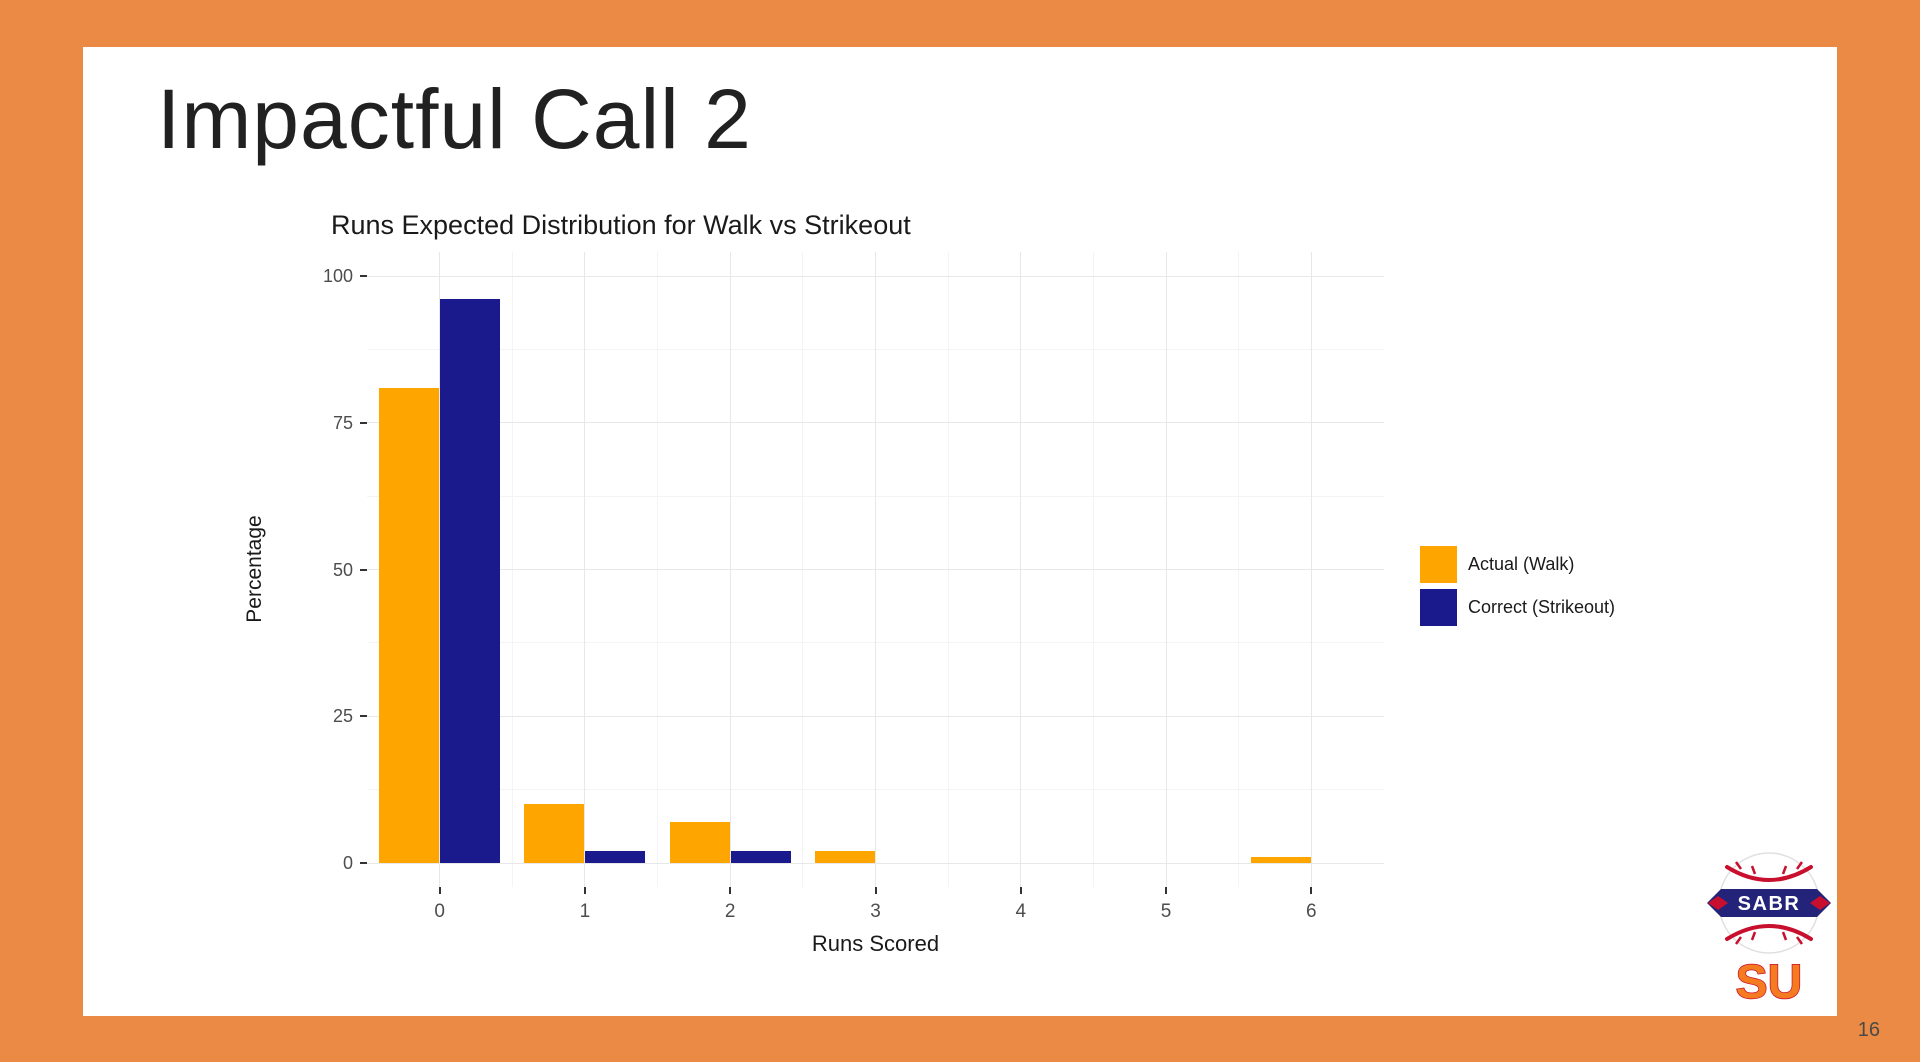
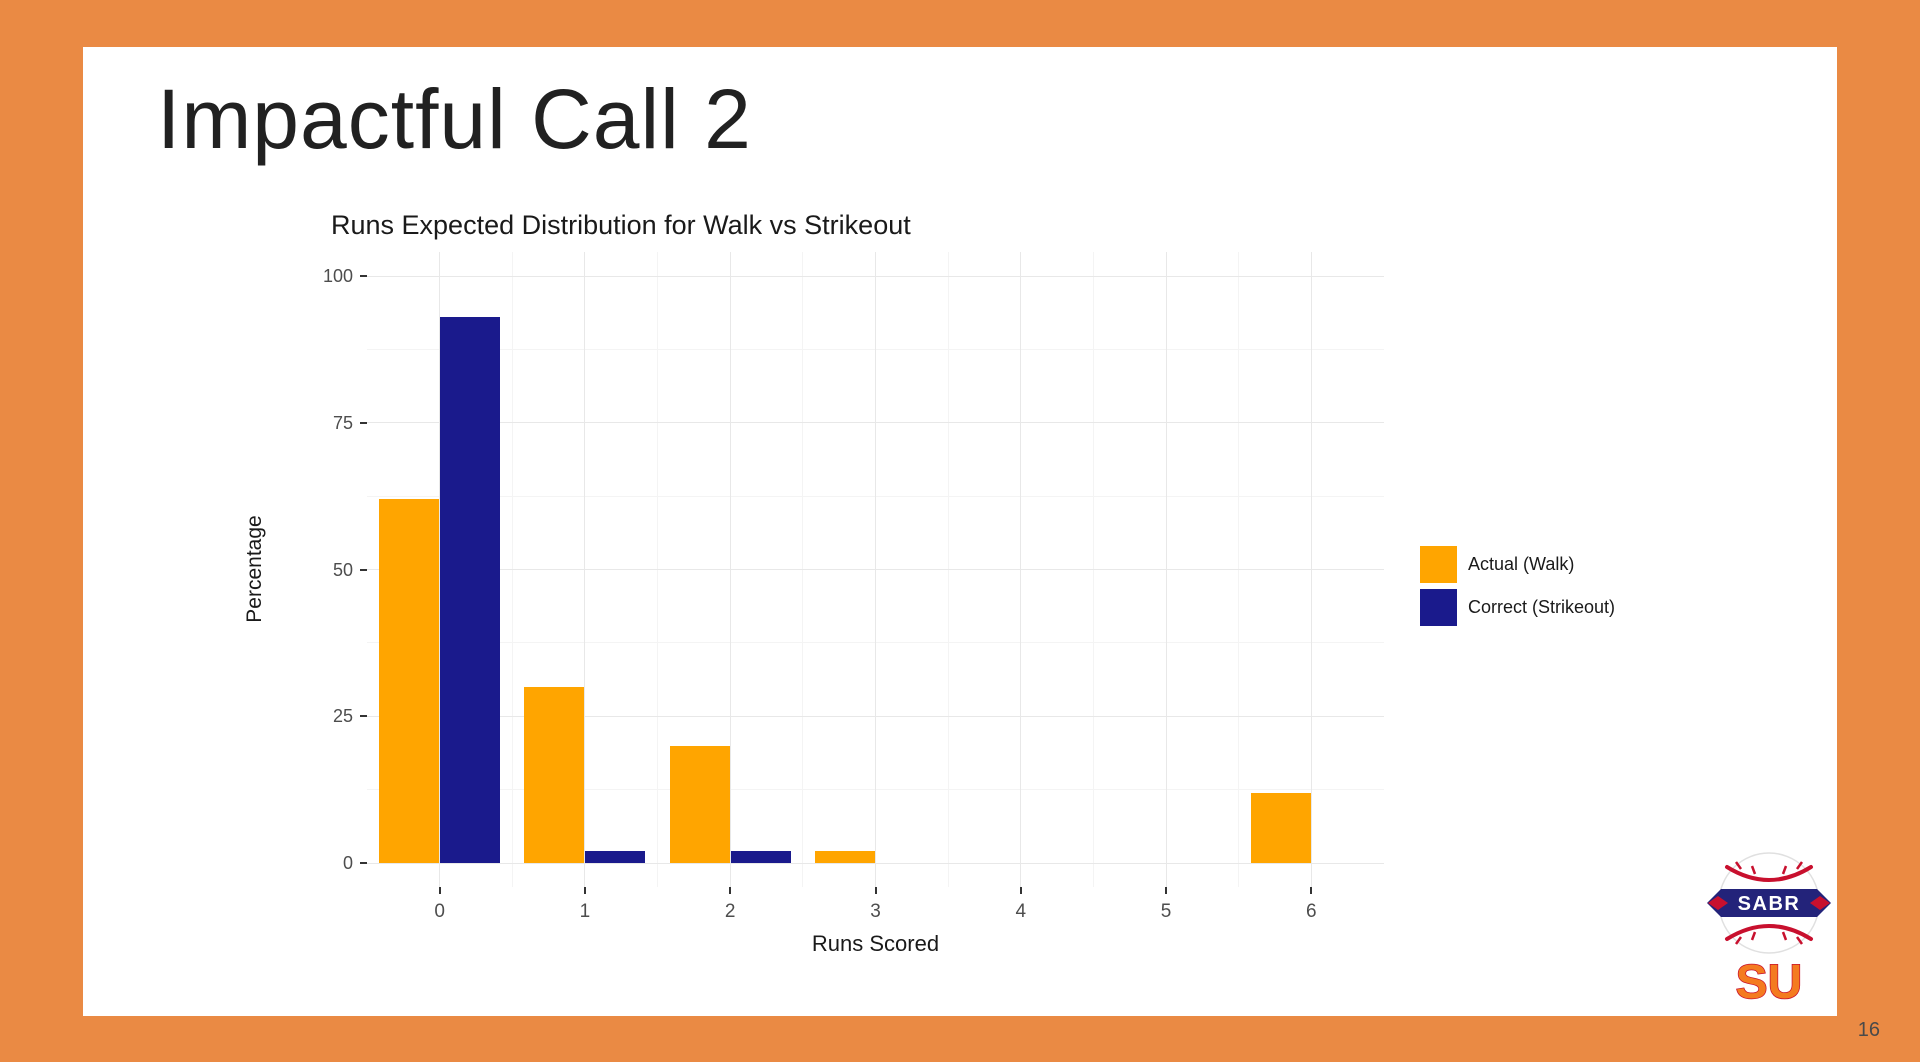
Actual (Walk)/0: 81 -> 62
Correct (Strikeout)/0: 96 -> 93
Actual (Walk)/1: 10 -> 30
Actual (Walk)/2: 7 -> 20
Actual (Walk)/6: 1 -> 12
